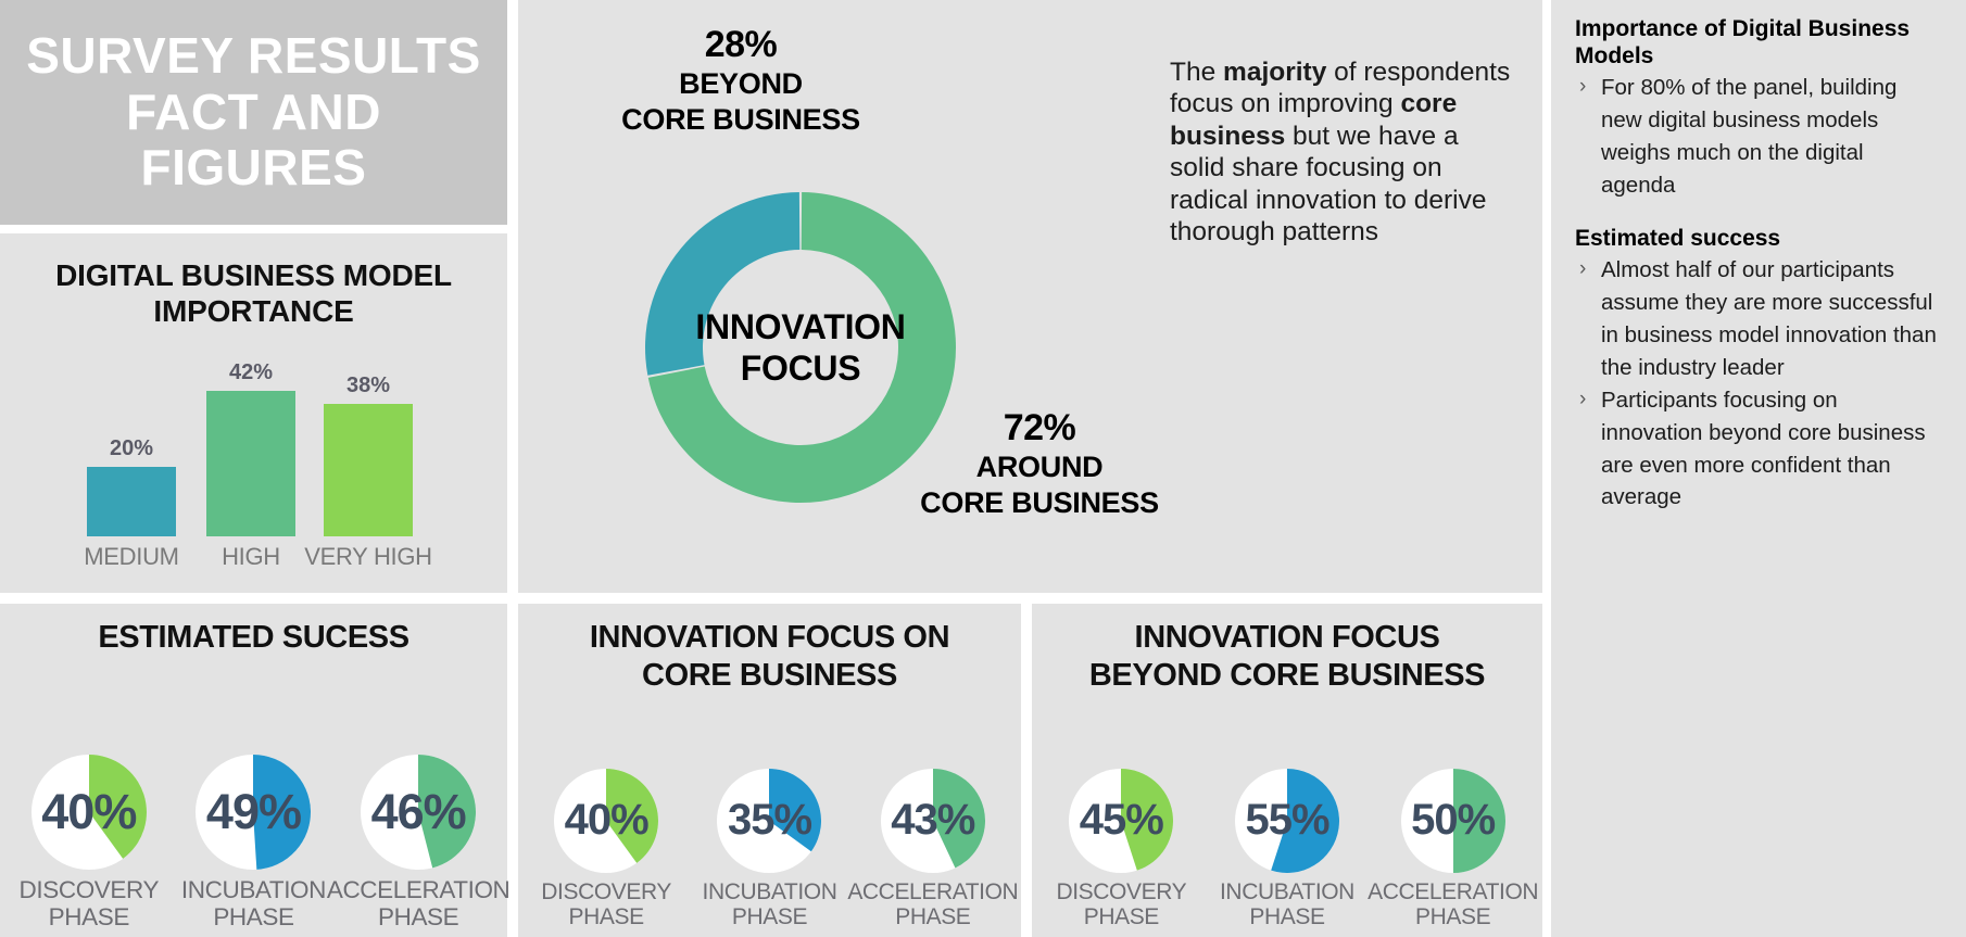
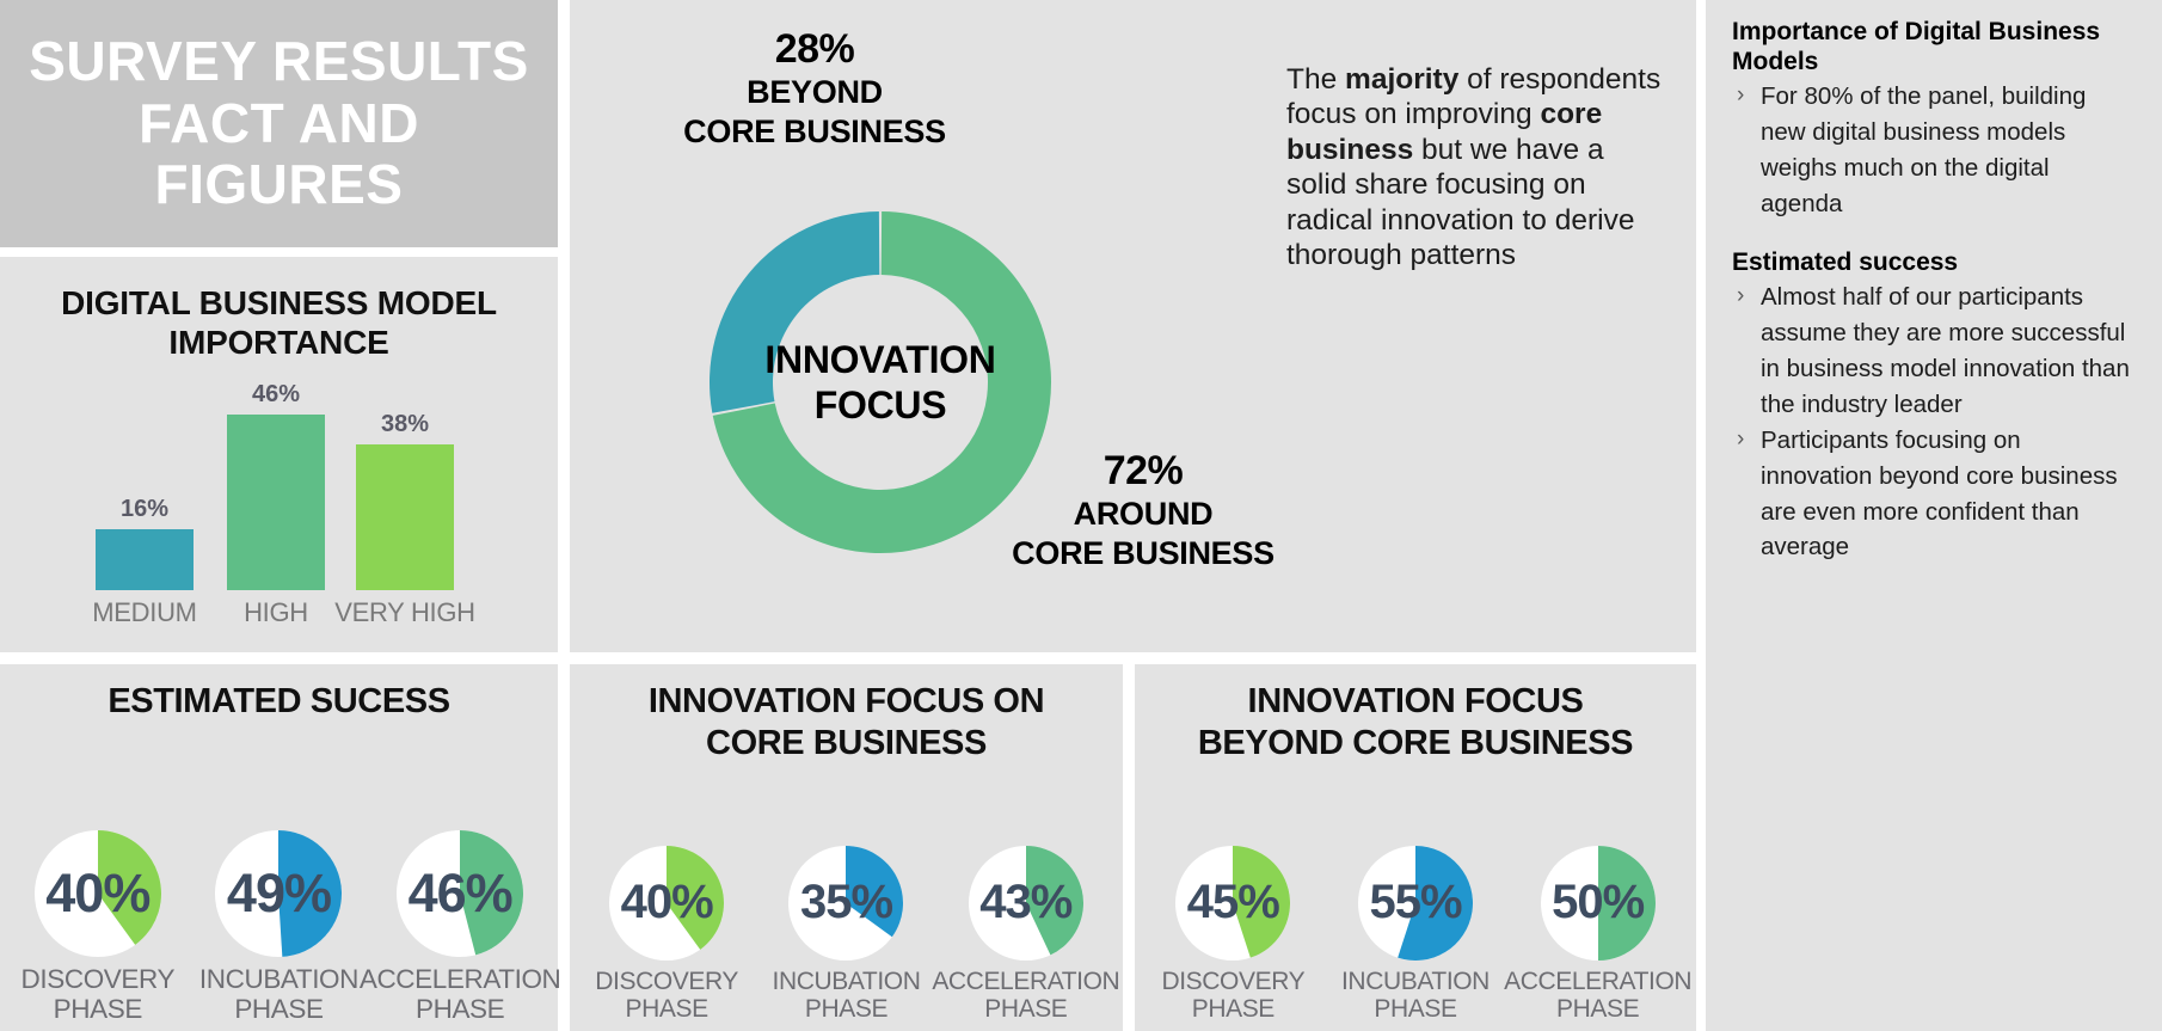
DIGITAL BUSINESS MODEL IMPORTANCE/MEDIUM: 20% -> 16%
DIGITAL BUSINESS MODEL IMPORTANCE/HIGH: 42% -> 46%
